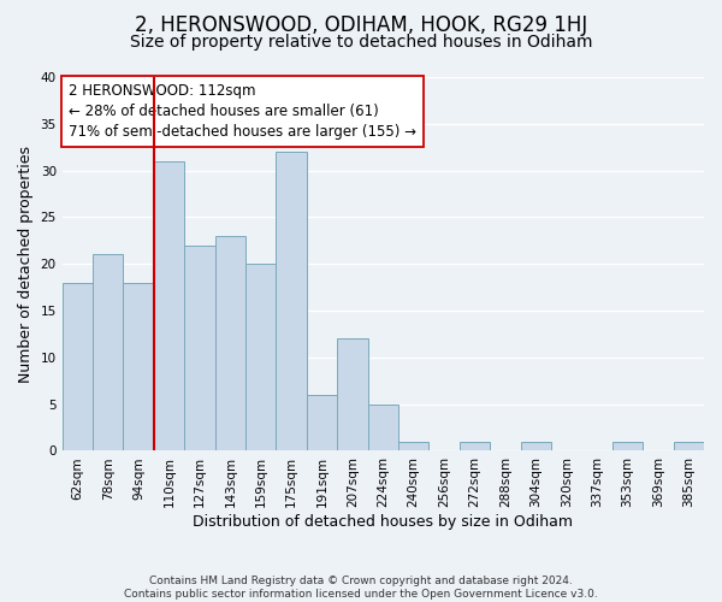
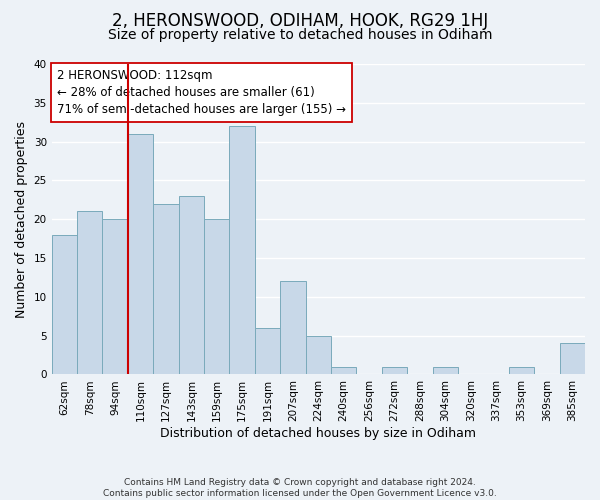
94sqm: 18 -> 20
385sqm: 1 -> 4
